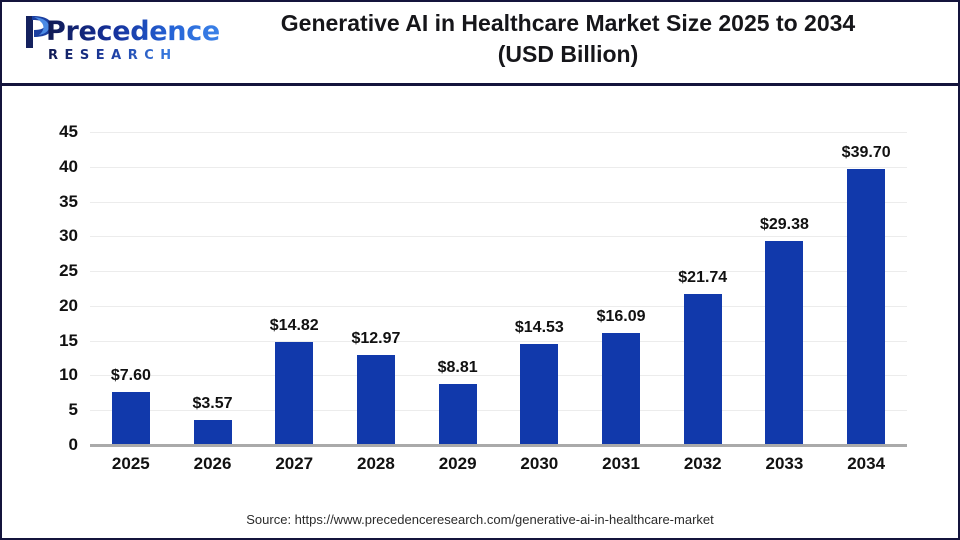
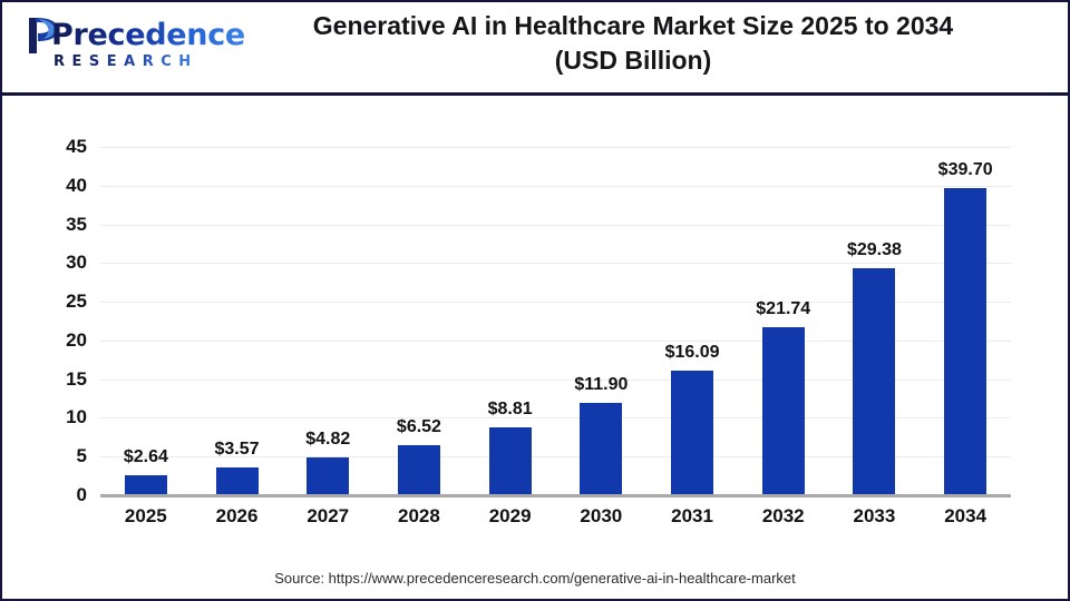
2025: $7.60 -> $2.64
2027: $14.82 -> $4.82
2028: $12.97 -> $6.52
2030: $14.53 -> $11.90
